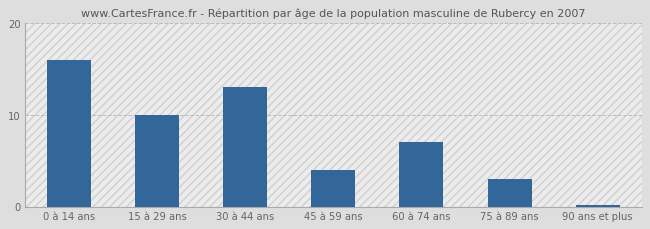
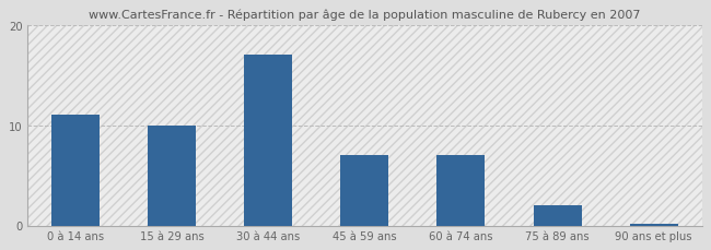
0 à 14 ans: 16.0 -> 11.0
30 à 44 ans: 13.0 -> 17.0
45 à 59 ans: 4.0 -> 7.0
75 à 89 ans: 3.0 -> 2.0
